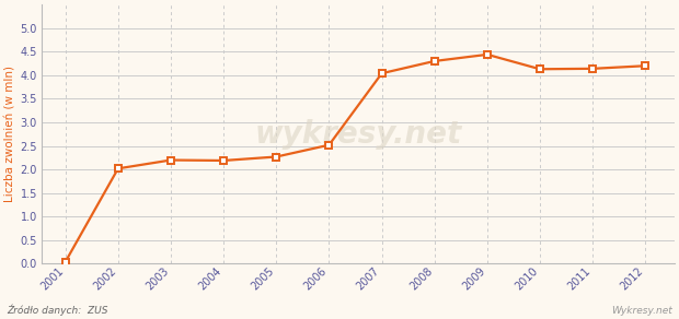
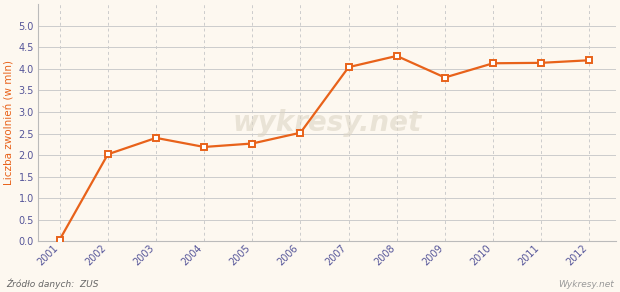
2003: 2.20 -> 2.40
2009: 4.44 -> 3.80
